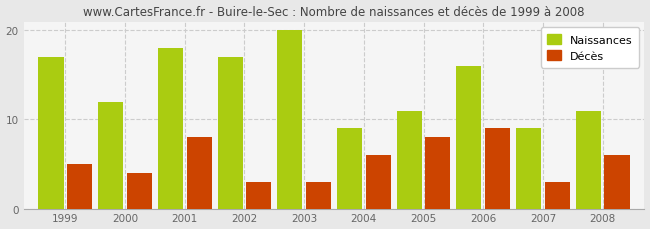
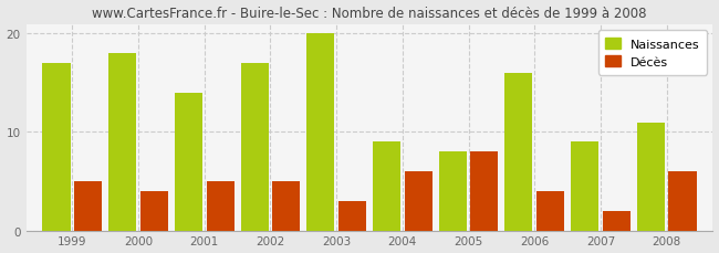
Naissances/2000: 12 -> 18
Naissances/2001: 18 -> 14
Décès/2001: 8 -> 5
Décès/2002: 3 -> 5
Naissances/2005: 11 -> 8
Décès/2006: 9 -> 4
Décès/2007: 3 -> 2
